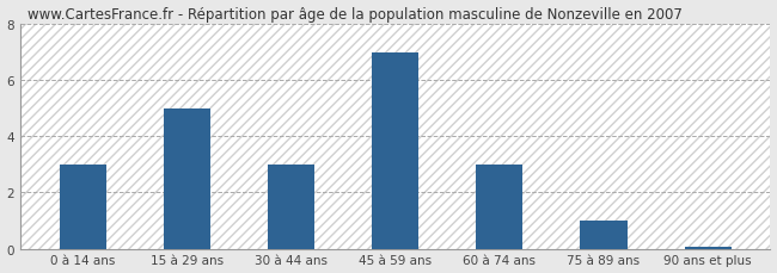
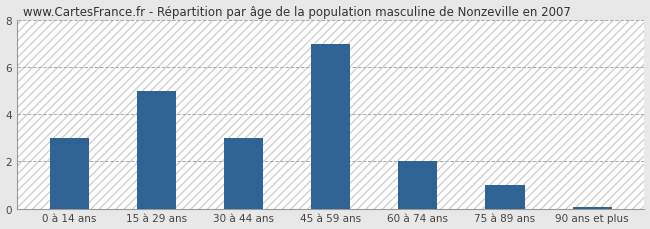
60 à 74 ans: 3.00 -> 2.00
